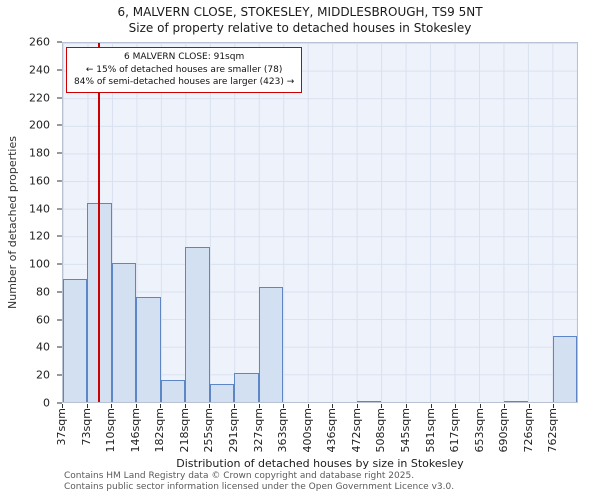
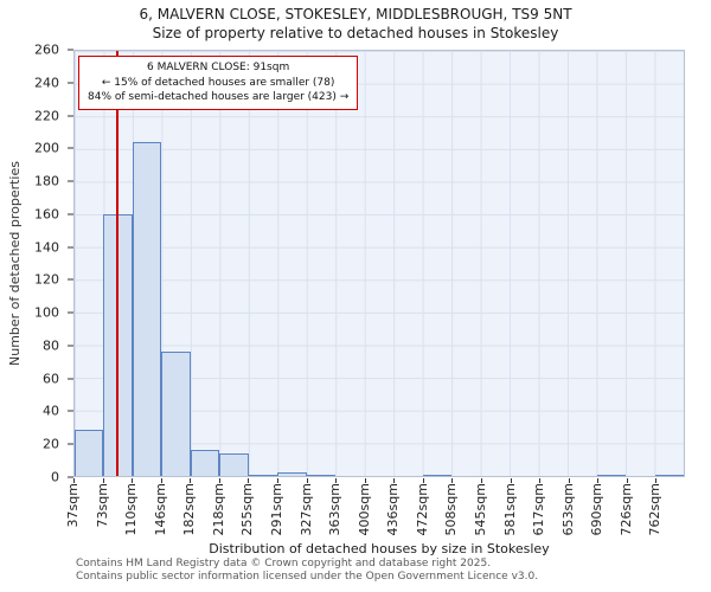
37sqm: 89 -> 28
73sqm: 144 -> 160
110sqm: 101 -> 204
218sqm: 112 -> 14
255sqm: 13 -> 1
291sqm: 21 -> 2
327sqm: 83 -> 1
762sqm: 48 -> 1
